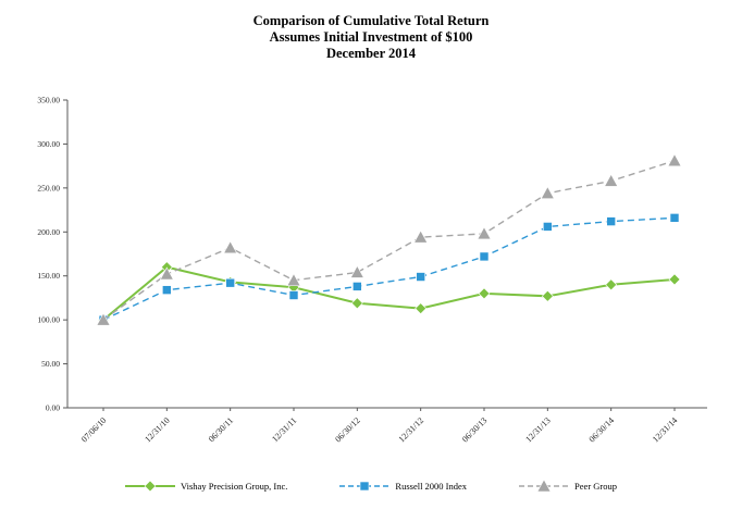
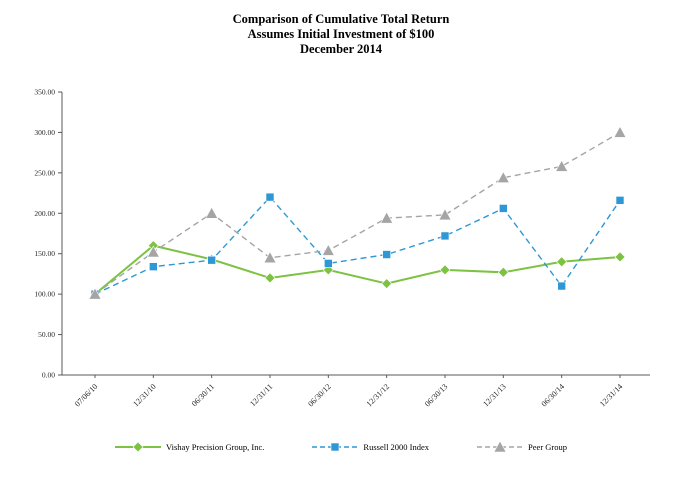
Peer Group/06/30/11: 180 -> 200
Vishay Precision Group, Inc./12/31/11: 140 -> 120
Russell 2000 Index/12/31/11: 130 -> 220
Vishay Precision Group, Inc./06/30/12: 120 -> 130
Russell 2000 Index/06/30/14: 210 -> 110
Peer Group/12/31/14: 280 -> 300
